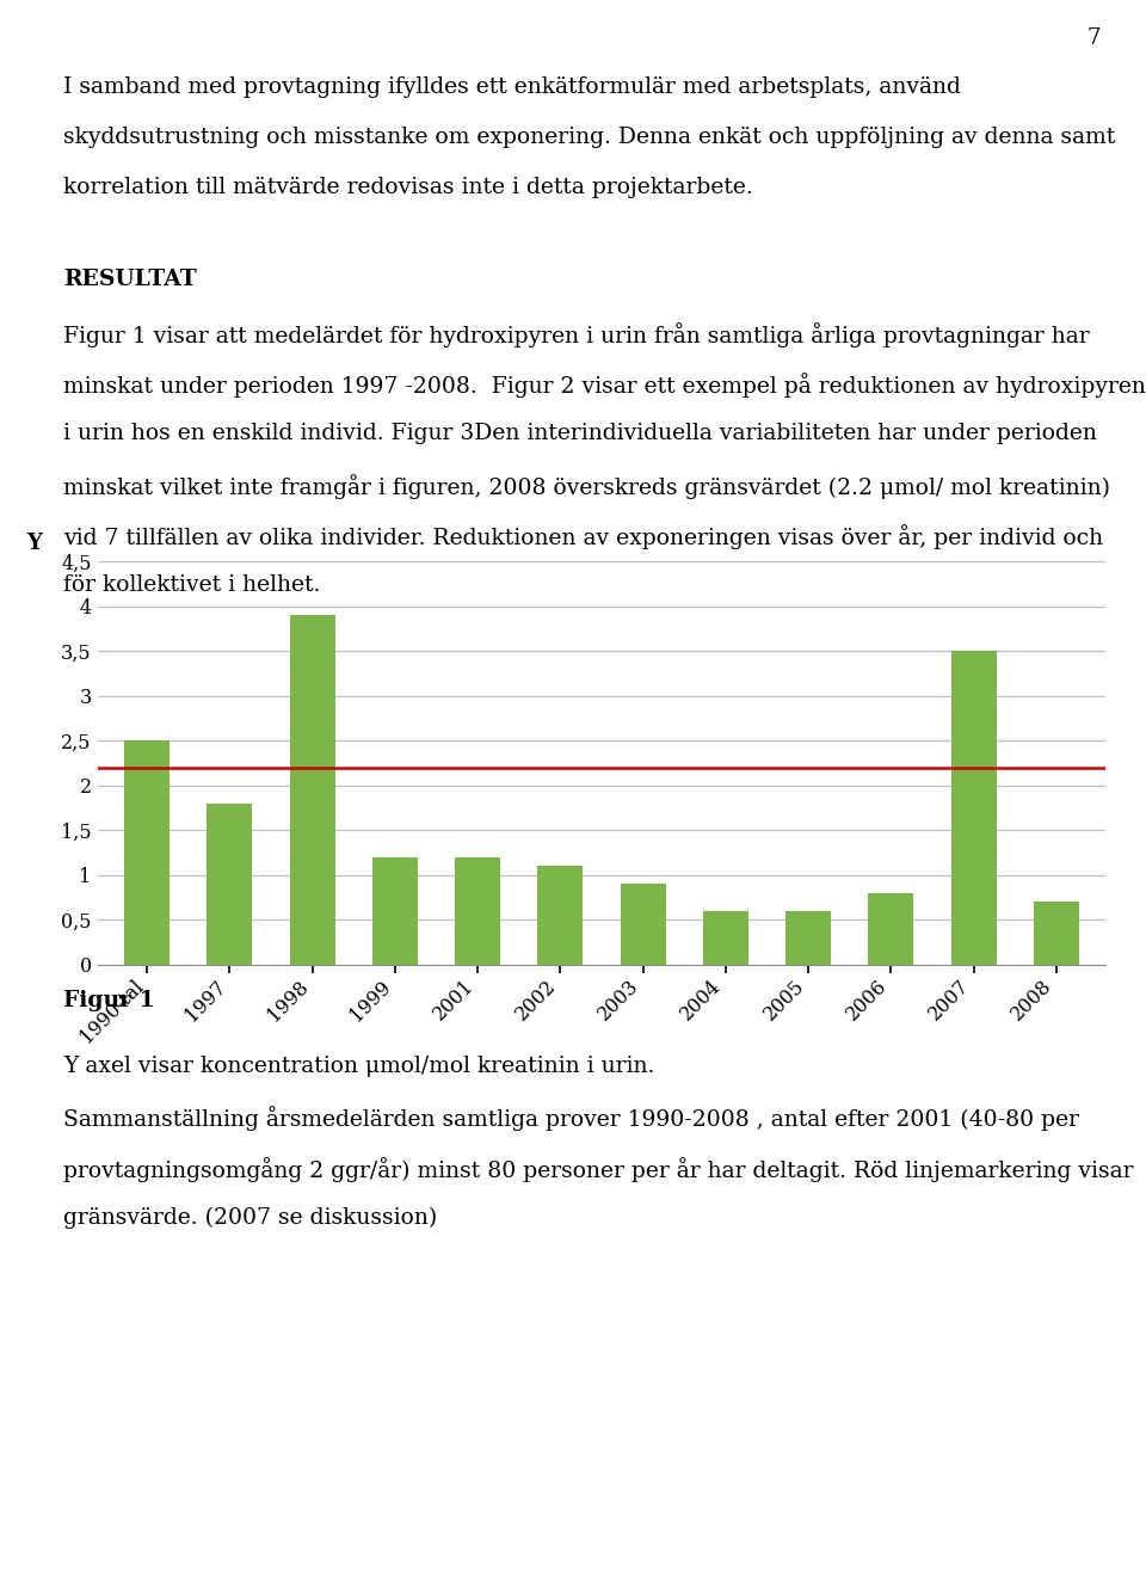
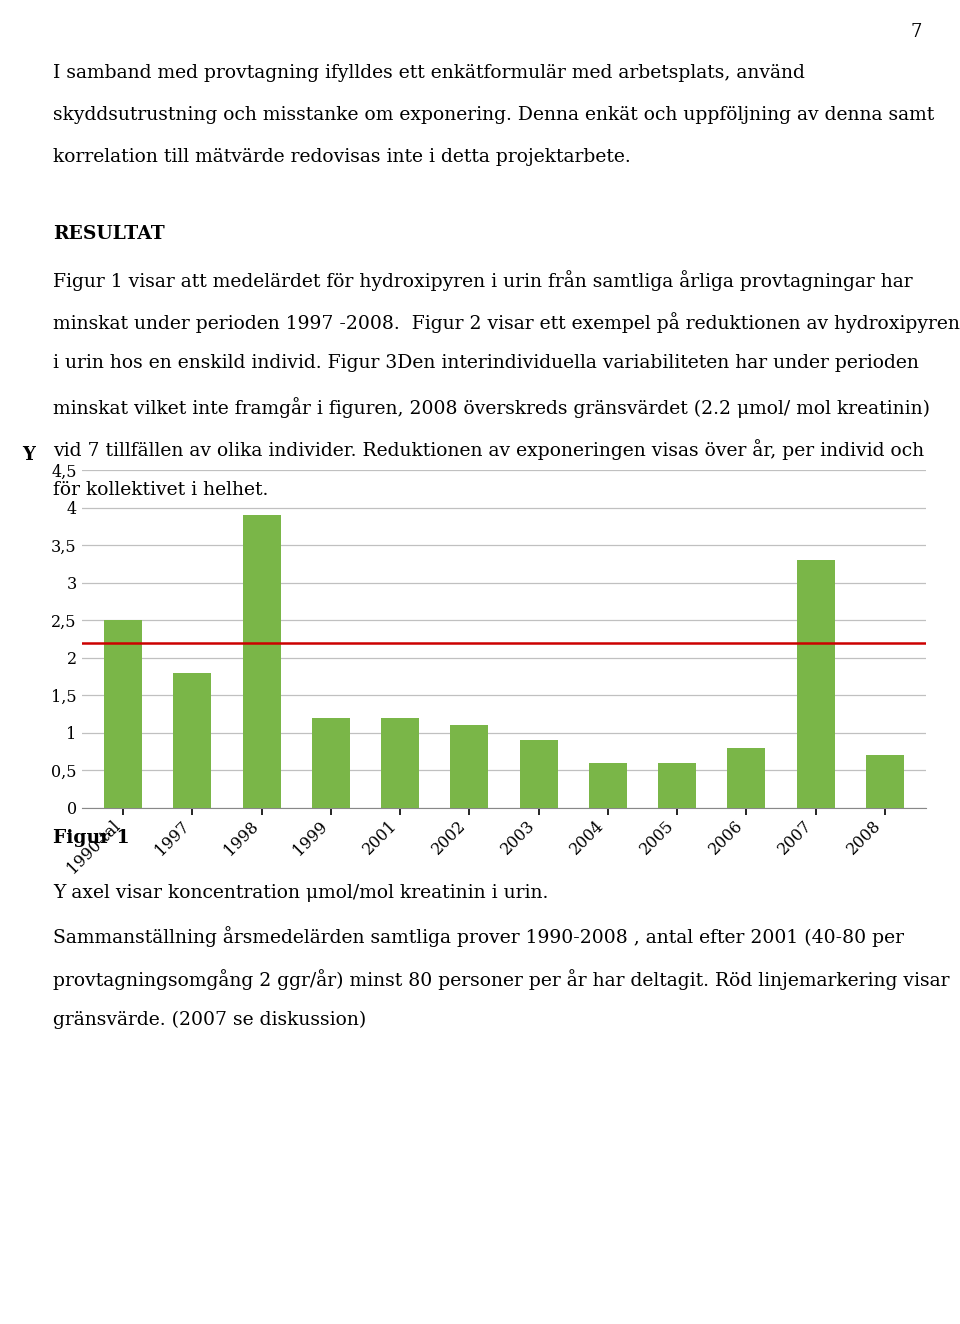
2007: 3,5 -> 3,3
